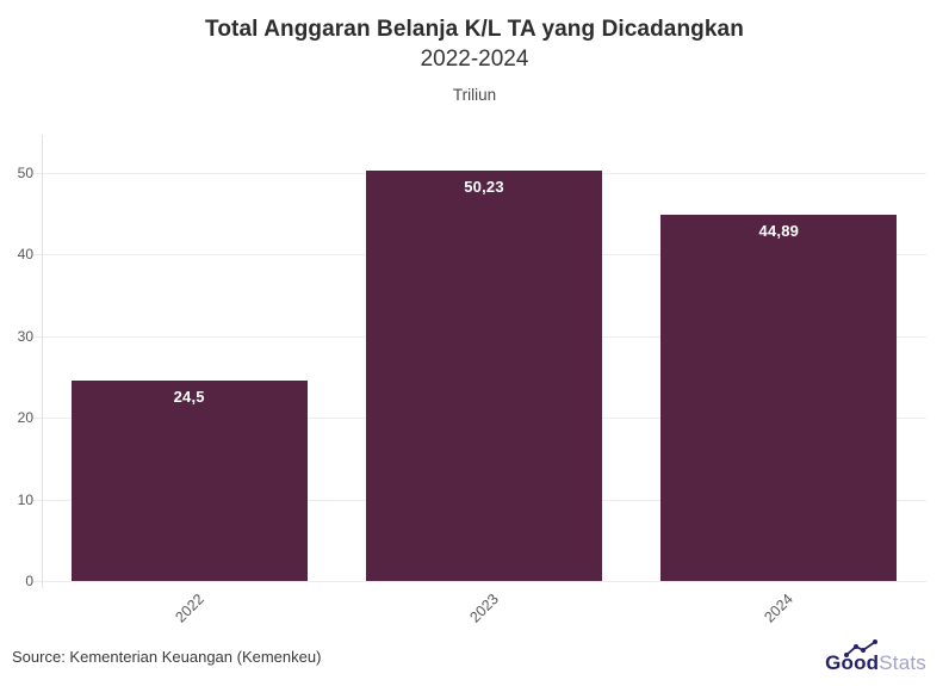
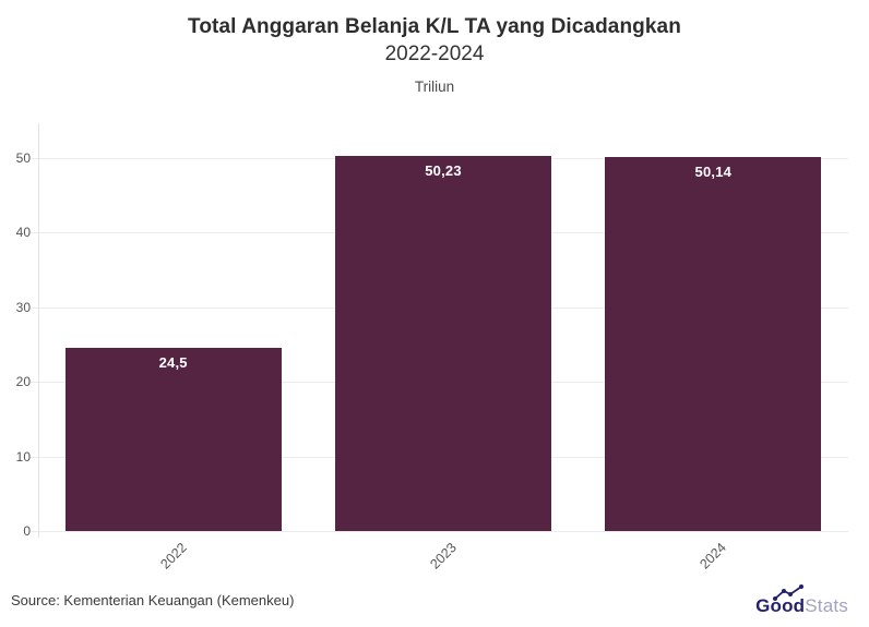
2024: 44,89 -> 50,14
